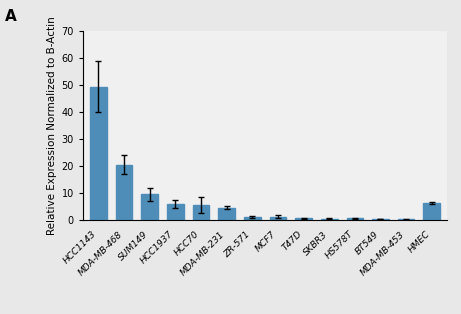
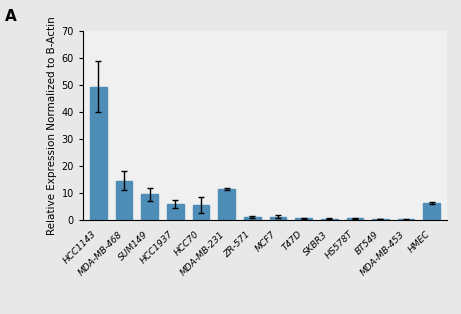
MDA-MB-468: 20.5 -> 14.5
MDA-MB-231: 4.5 -> 11.5
